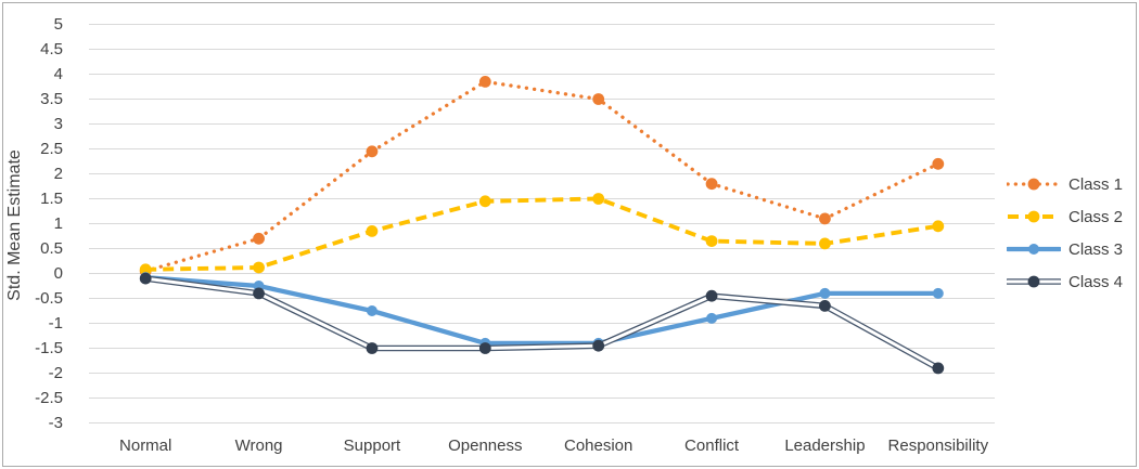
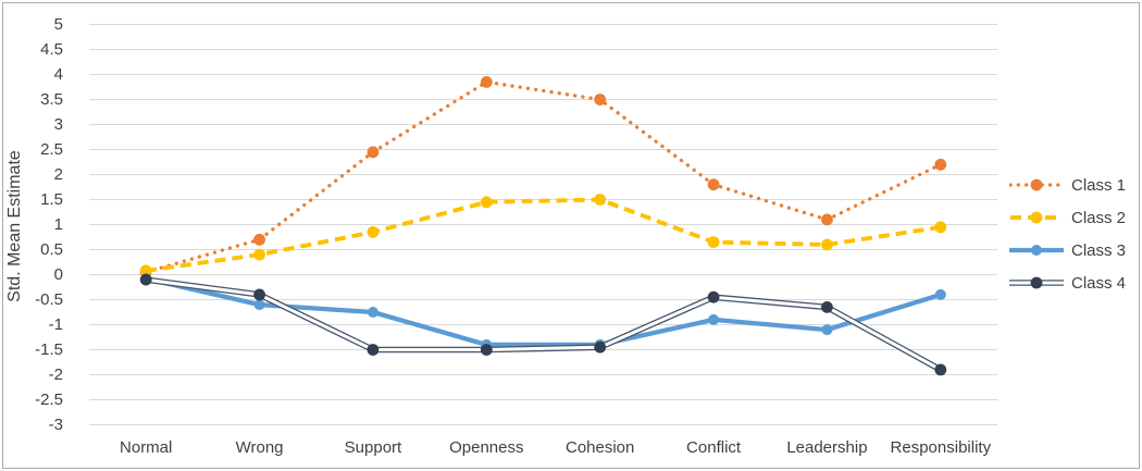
Class 2/Wrong: 0.1 -> 0.4
Class 3/Wrong: -0.2 -> -0.6
Class 3/Leadership: -0.4 -> -1.1
